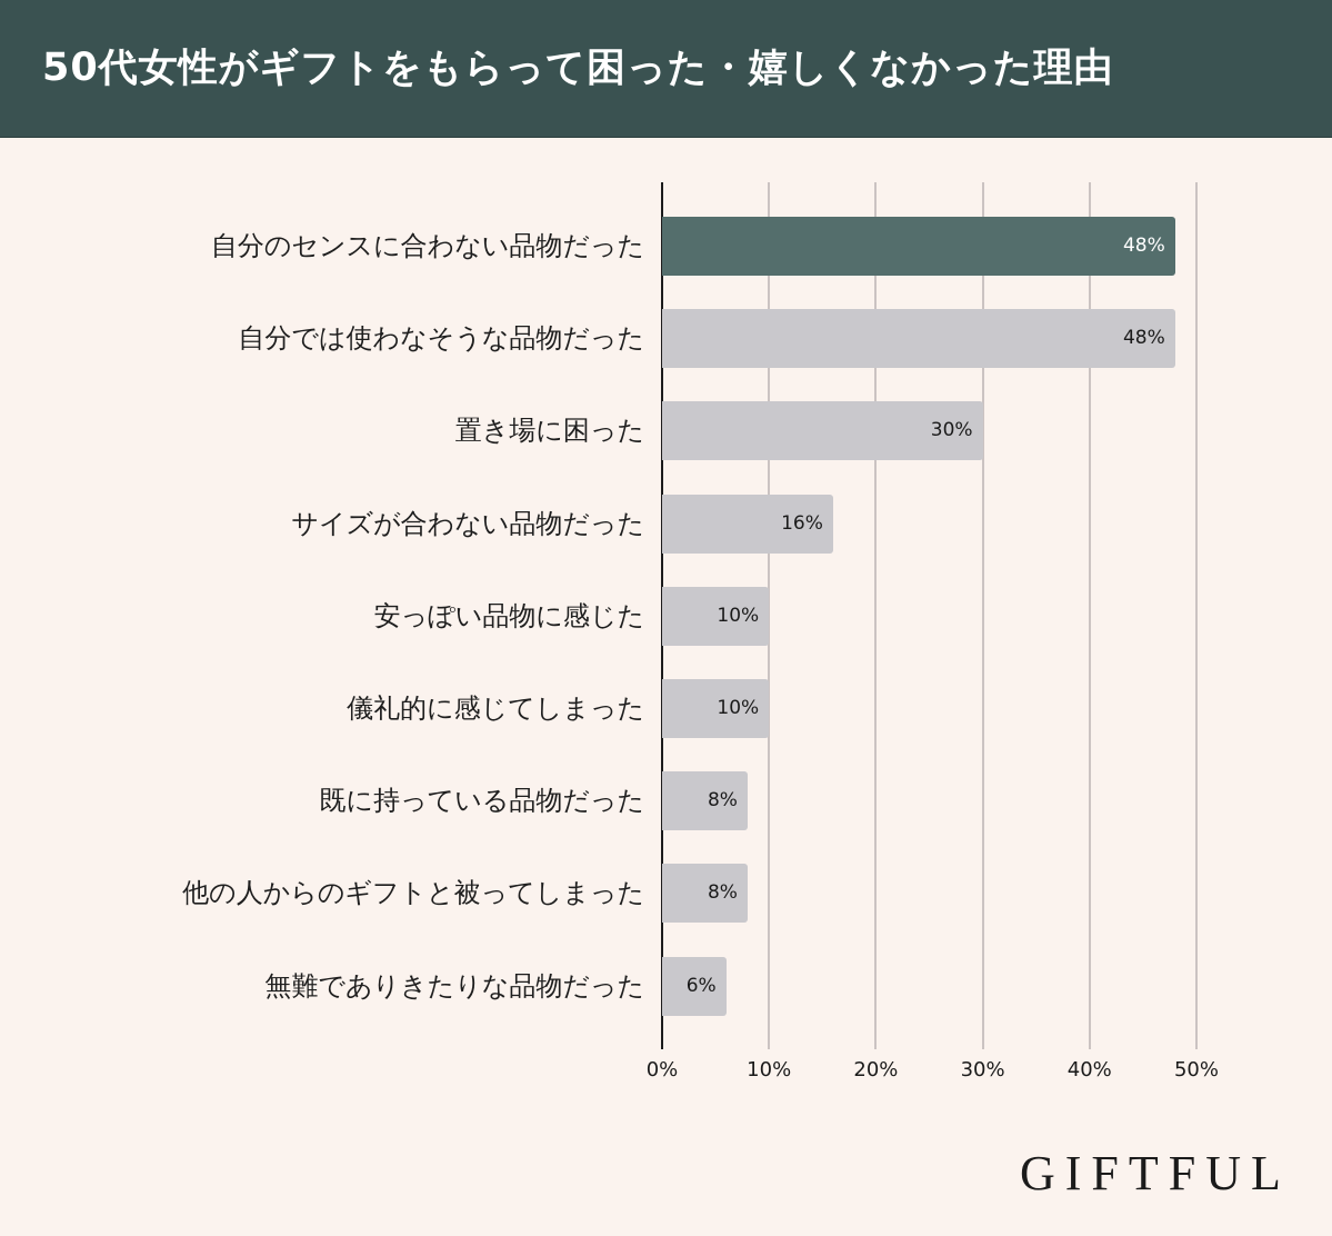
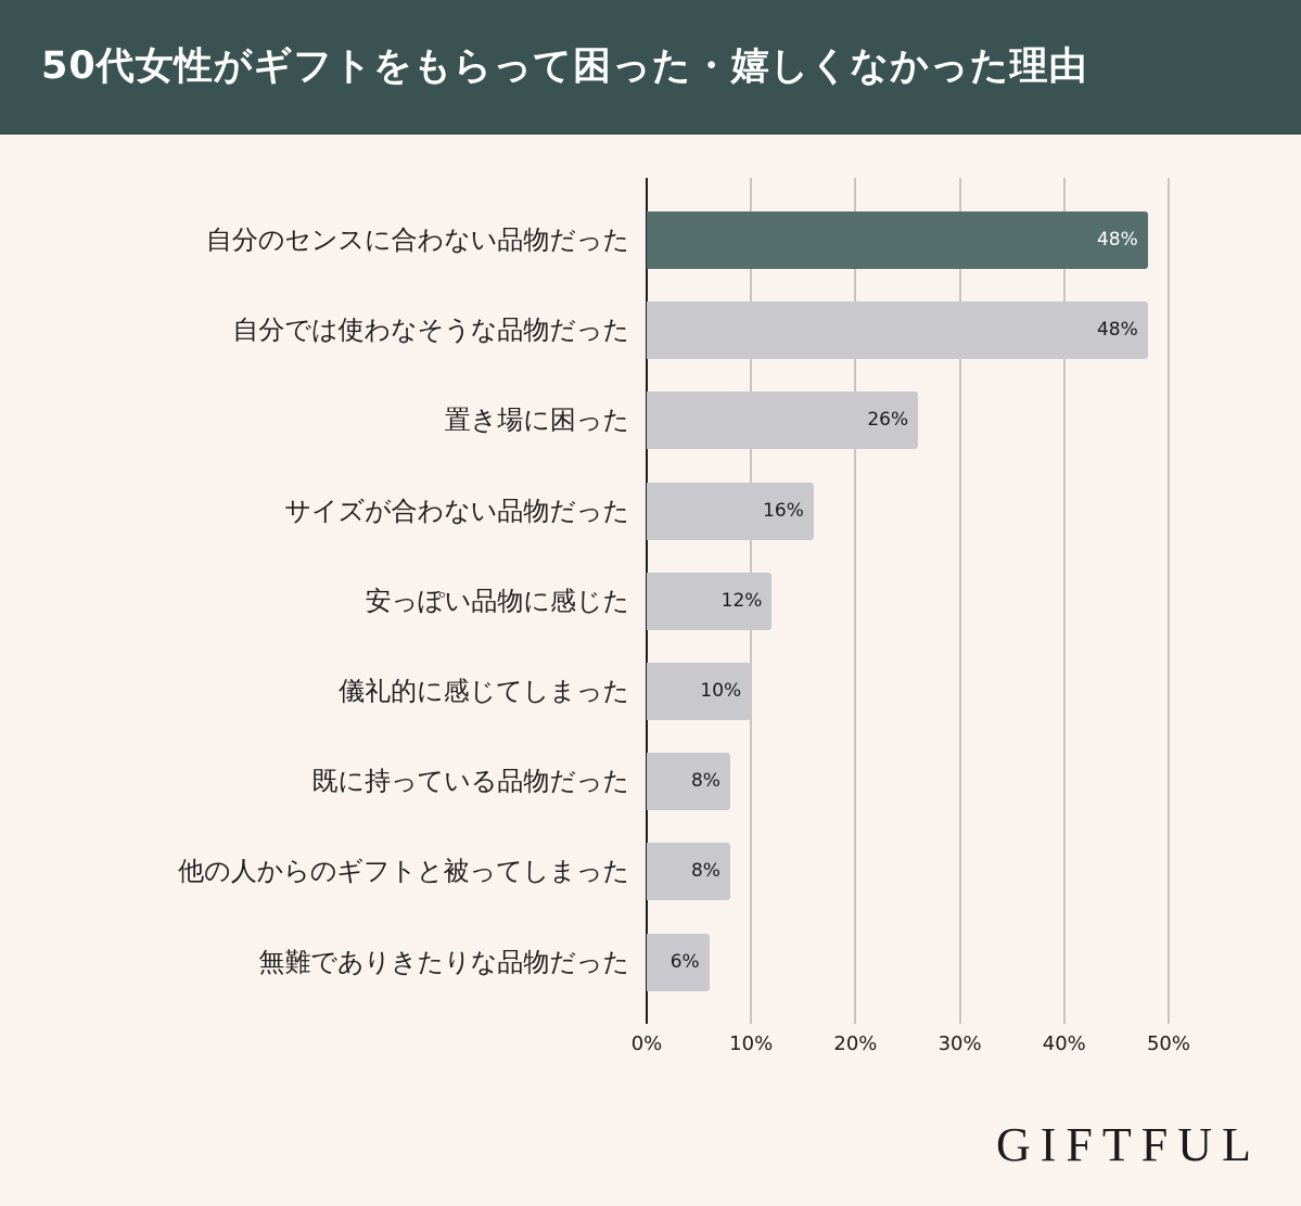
置き場に困った: 30% -> 26%
安っぽい品物に感じた: 10% -> 12%
